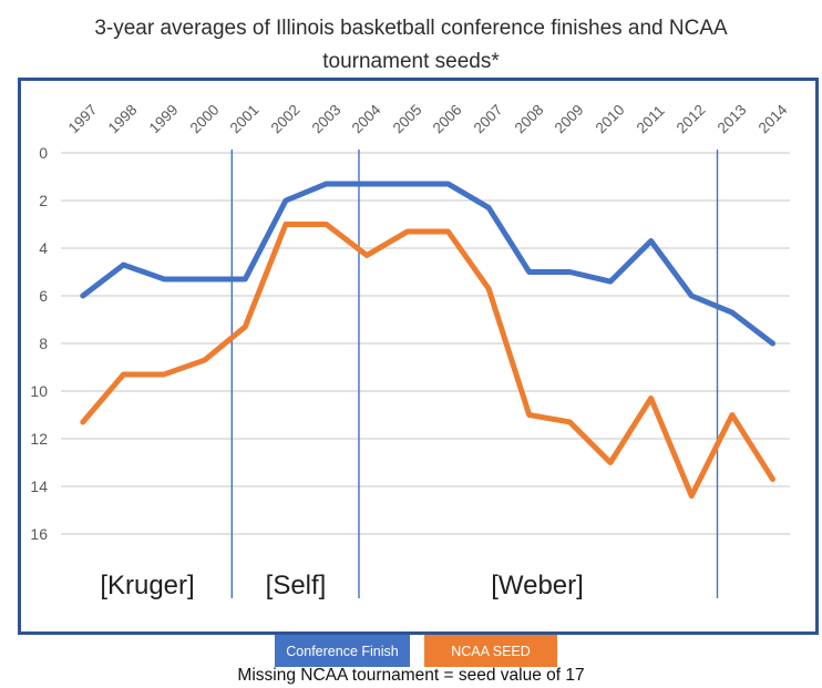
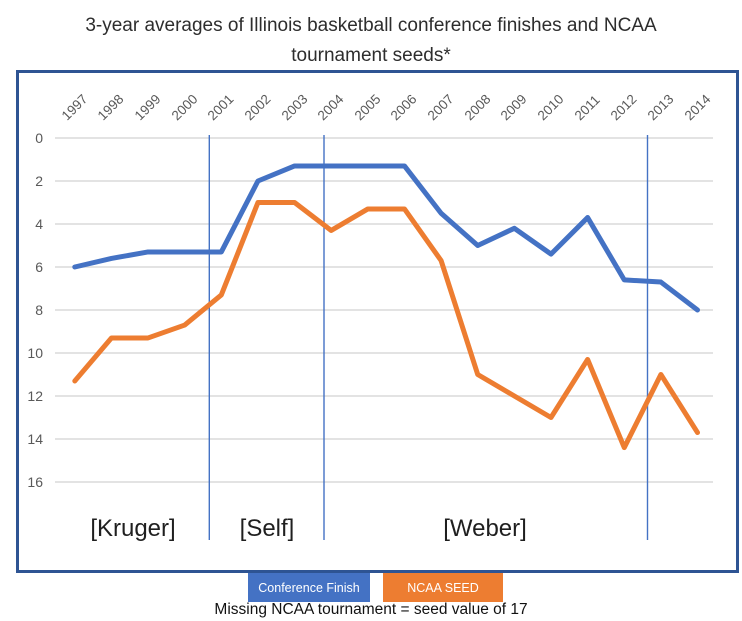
Conference Finish/1998: 4.7 -> 5.6
Conference Finish/2007: 2.3 -> 3.5
Conference Finish/2009: 5.0 -> 4.2
NCAA SEED/2009: 11.3 -> 12.0
Conference Finish/2012: 6.0 -> 6.6
